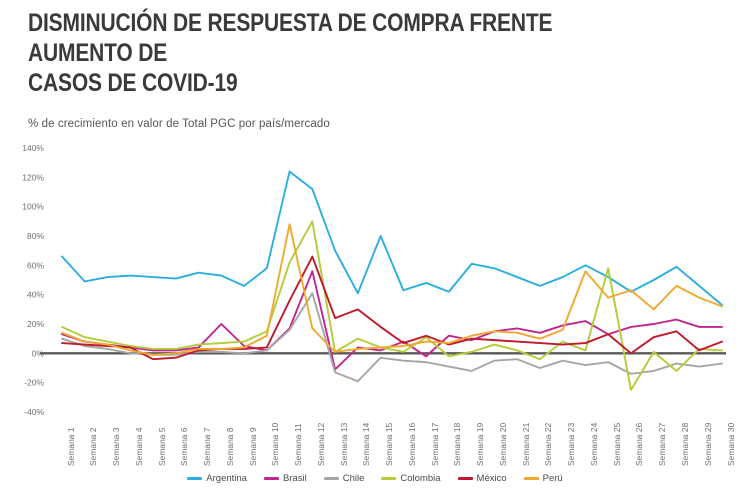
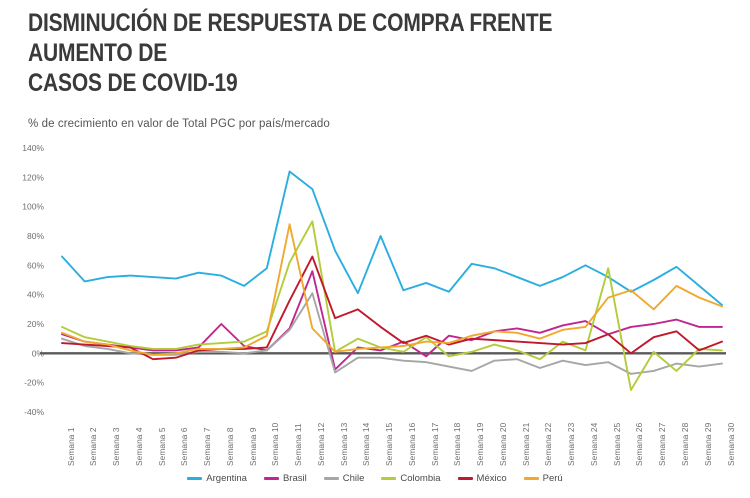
Chile/Semana 14: -19% -> -3%
Perú/Semana 24: 56% -> 18%
